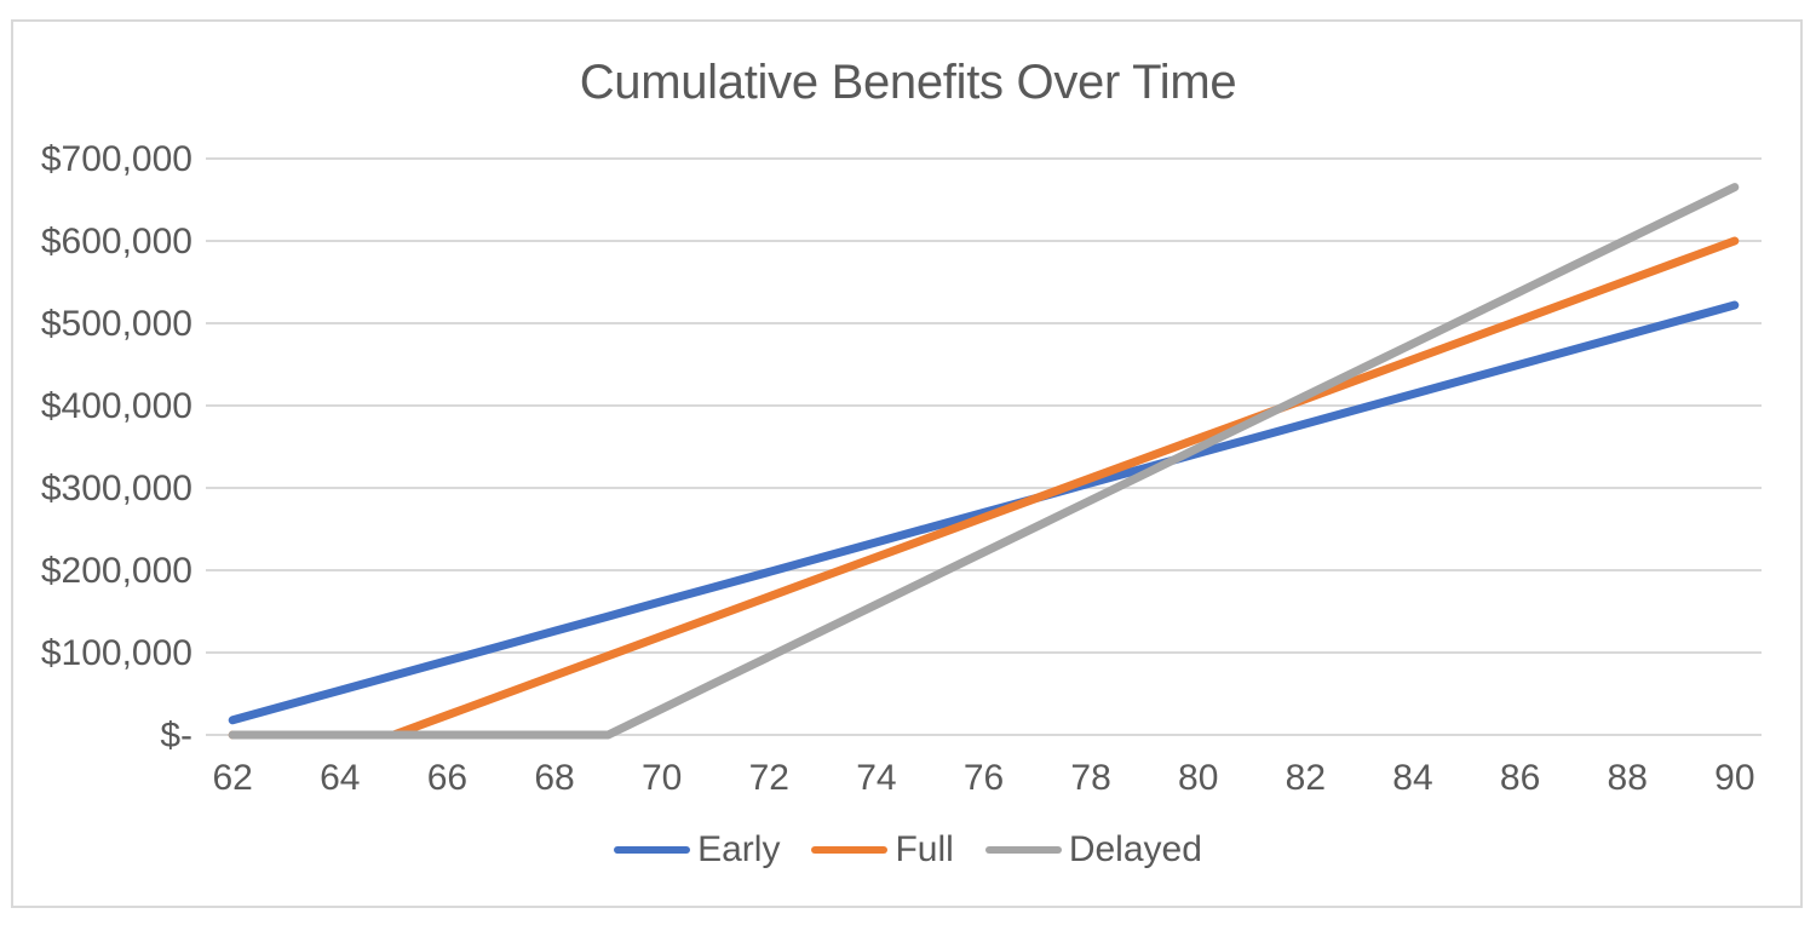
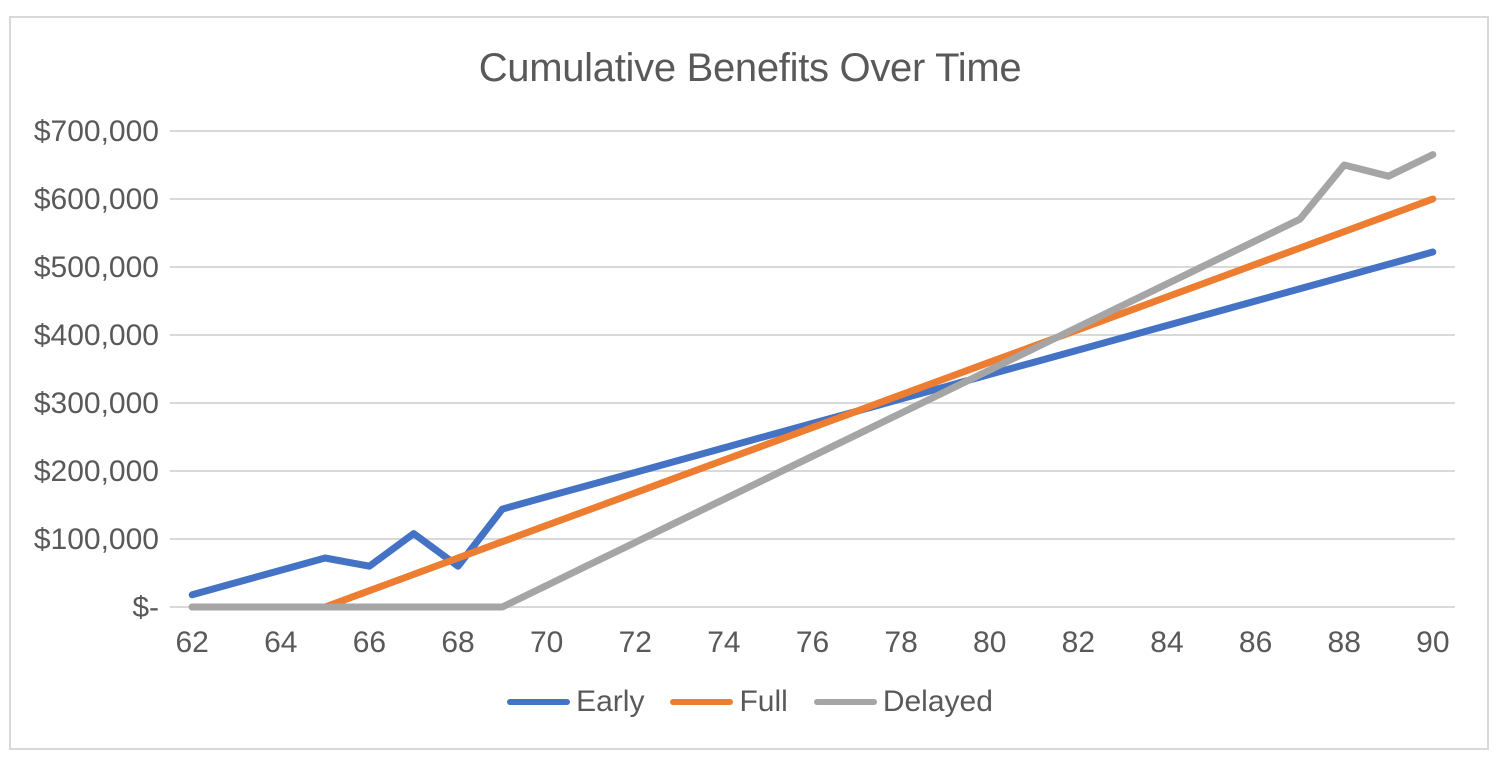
Early/66: $90000 -> $60000
Early/68: $130000 -> $60000
Delayed/88: $600000 -> $650000
